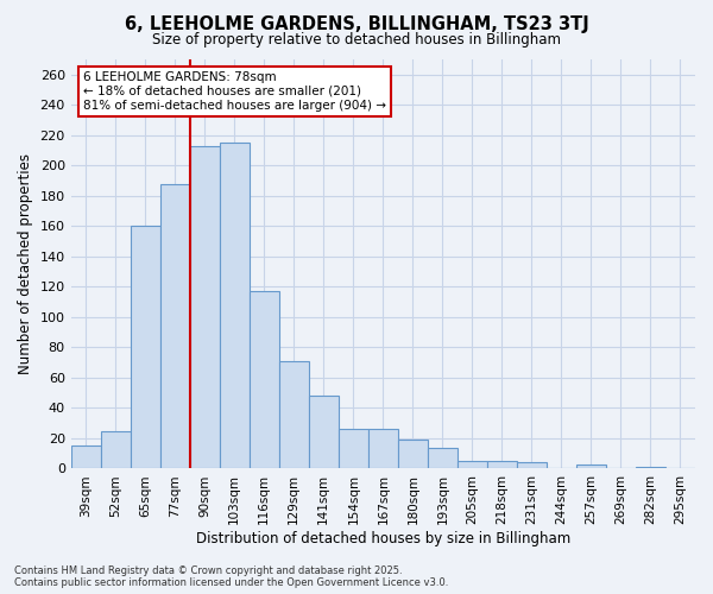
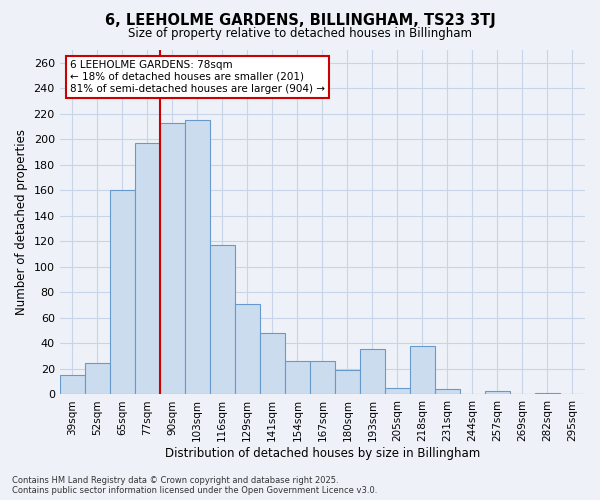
77sqm: 188 -> 197
193sqm: 14 -> 36
218sqm: 5 -> 38
